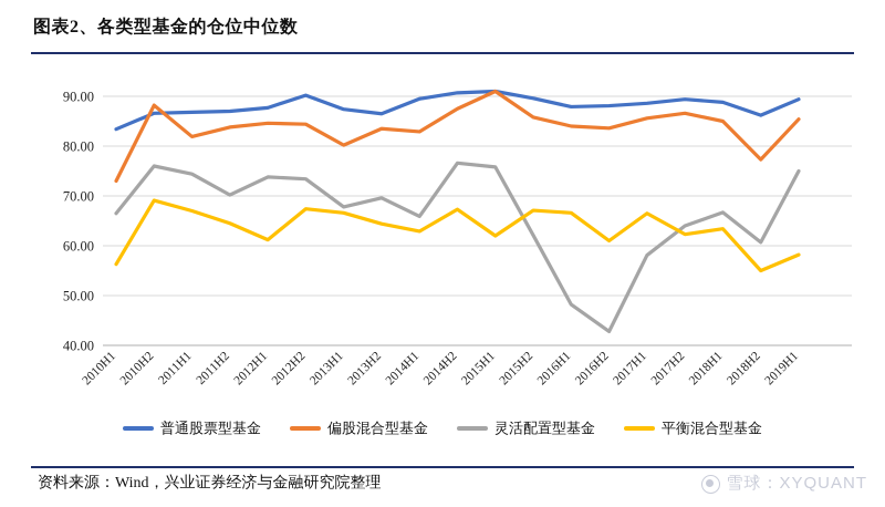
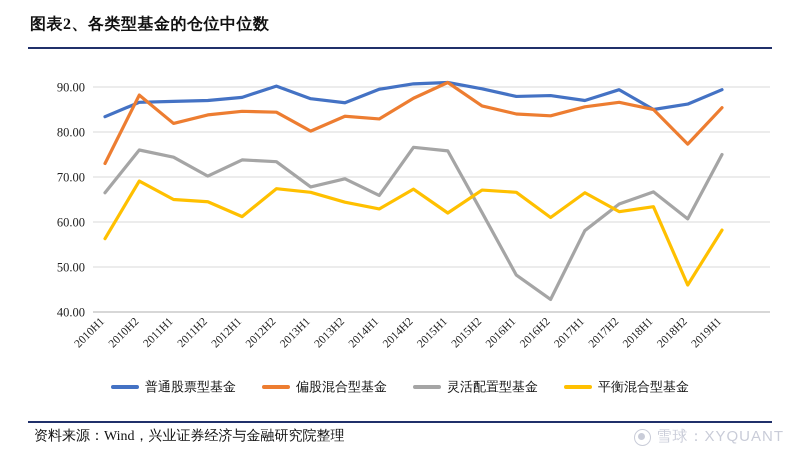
平衡混合型基金/2011H1: 67 -> 65
普通股票型基金/2017H1: 89 -> 87
普通股票型基金/2018H1: 89 -> 85
平衡混合型基金/2018H2: 55 -> 46
